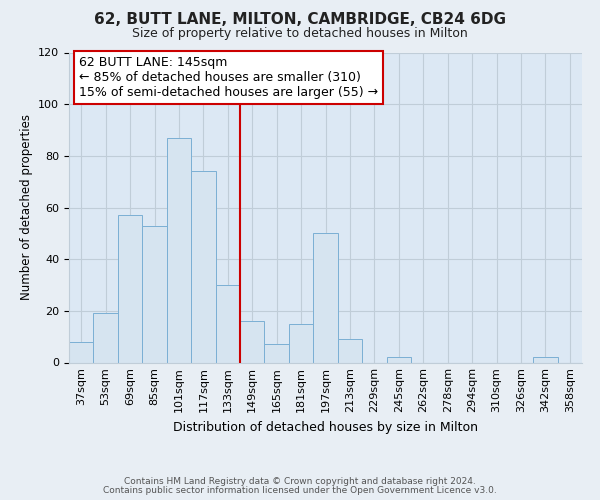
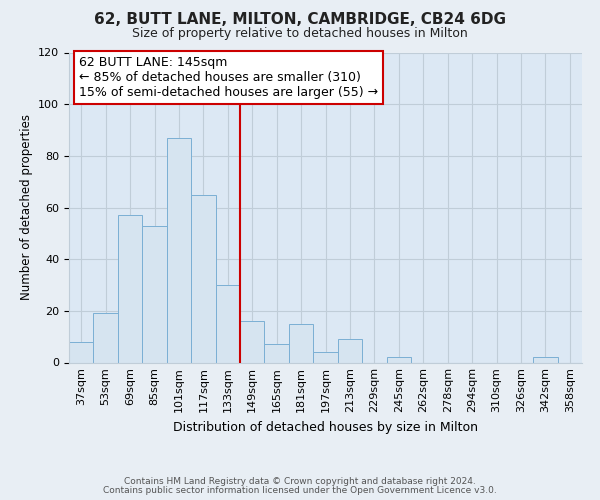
117sqm: 74 -> 65
197sqm: 50 -> 4
